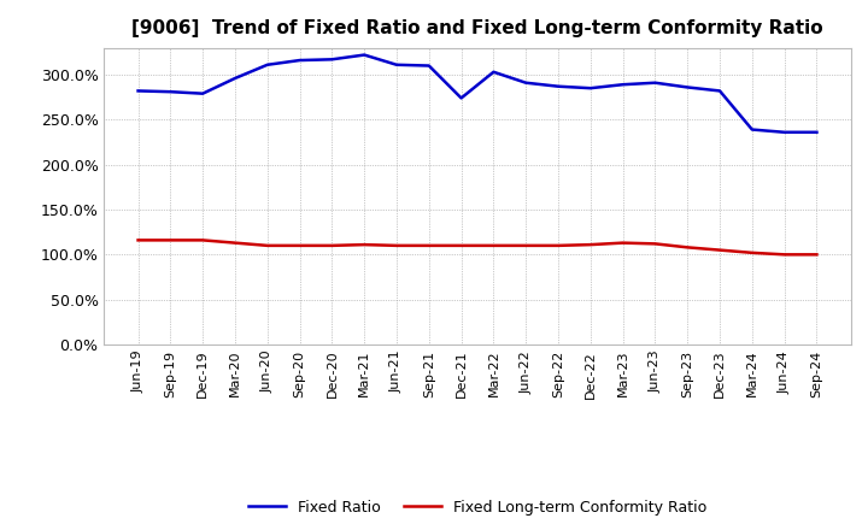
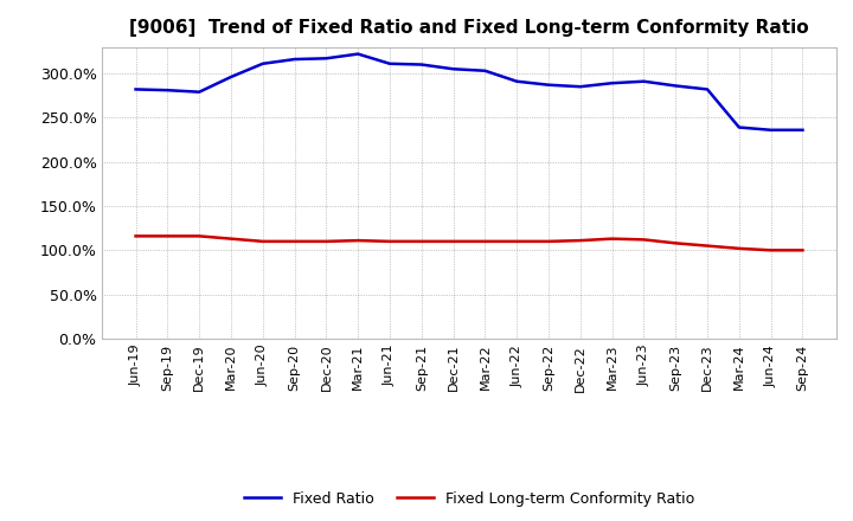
Fixed Ratio/Dec-21: 274% -> 305%
